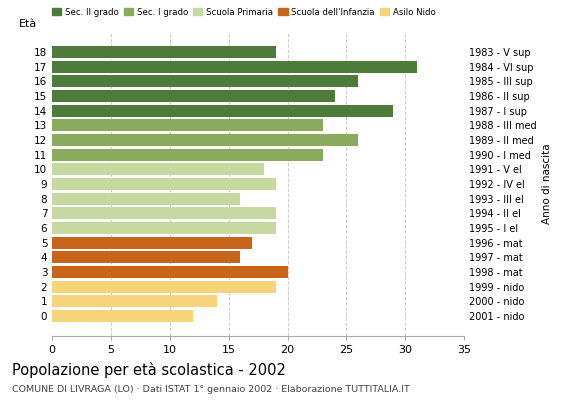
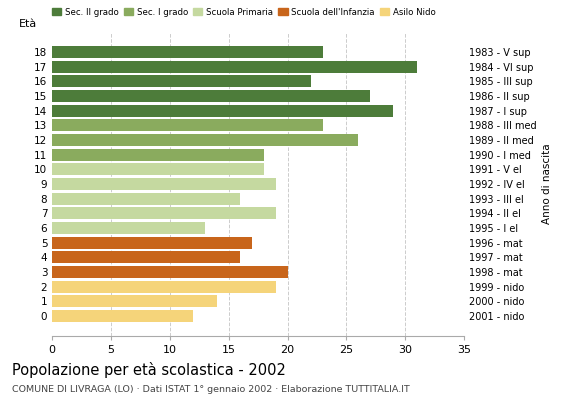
18: 19 -> 23
16: 26 -> 22
15: 24 -> 27
11: 23 -> 18
6: 19 -> 13
